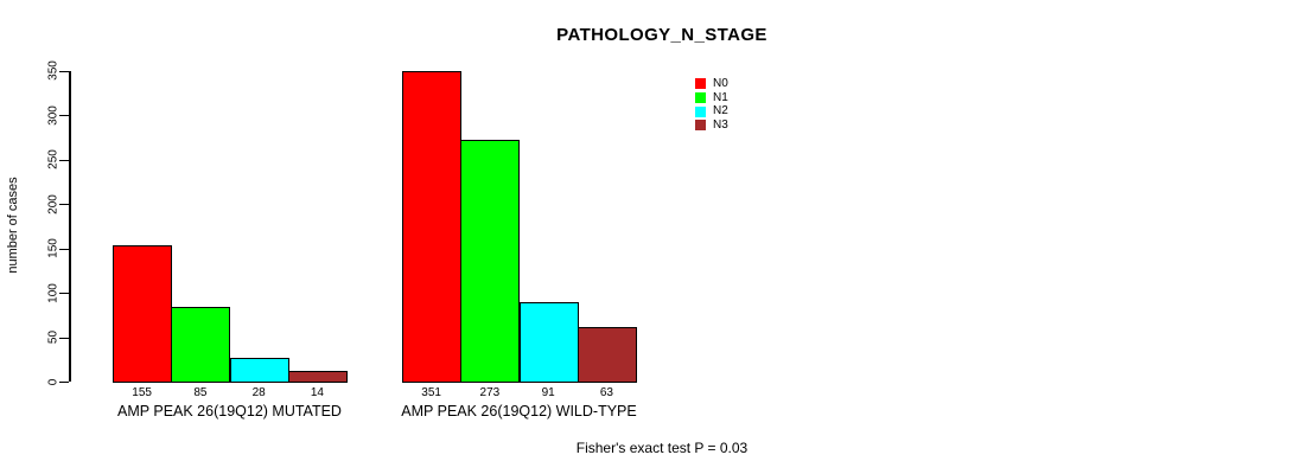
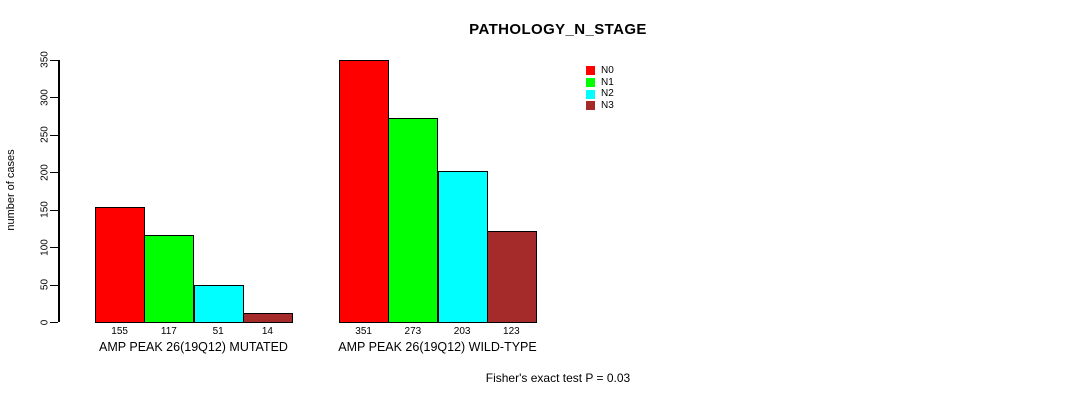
N1/AMP PEAK 26(19Q12) MUTATED: 85 -> 117
N2/AMP PEAK 26(19Q12) MUTATED: 28 -> 51
N2/AMP PEAK 26(19Q12) WILD-TYPE: 91 -> 203
N3/AMP PEAK 26(19Q12) WILD-TYPE: 63 -> 123
